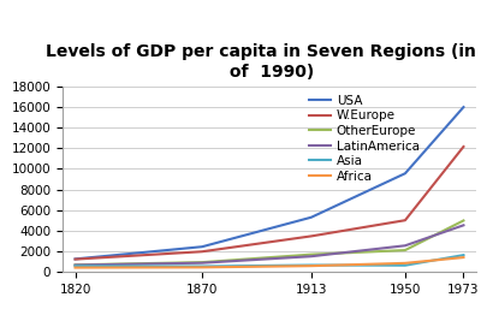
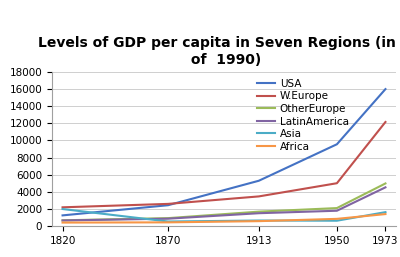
W.Europe/1820: 1200 -> 2200
Asia/1820: 600 -> 2000
W.Europe/1870: 2000 -> 2600
LatinAmerica/1950: 2600 -> 1800
